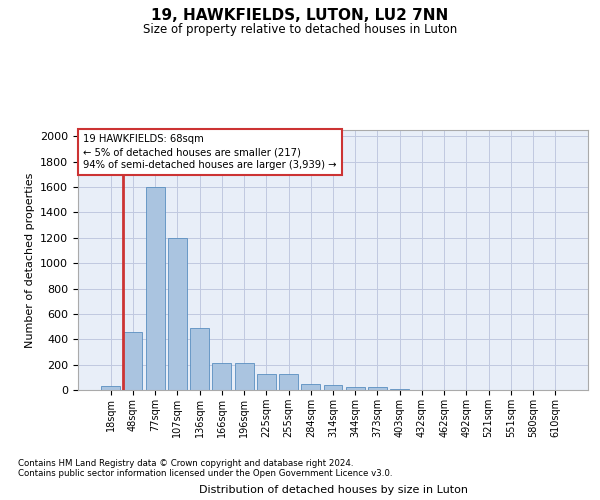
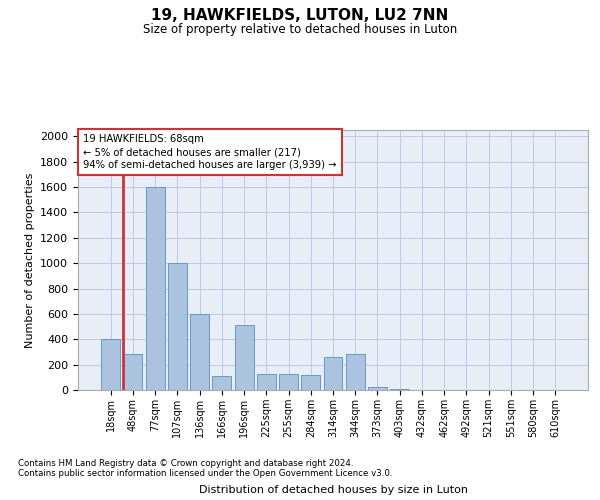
18sqm: 40 -> 400
48sqm: 460 -> 280
107sqm: 1200 -> 1000
136sqm: 490 -> 600
166sqm: 210 -> 110
196sqm: 210 -> 510
284sqm: 40 -> 120
314sqm: 40 -> 260
344sqm: 20 -> 280
